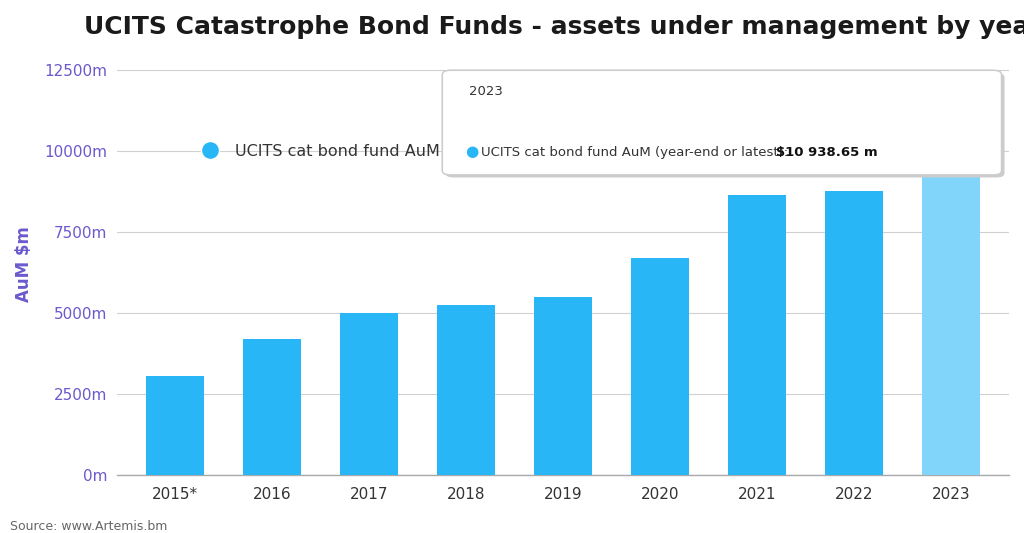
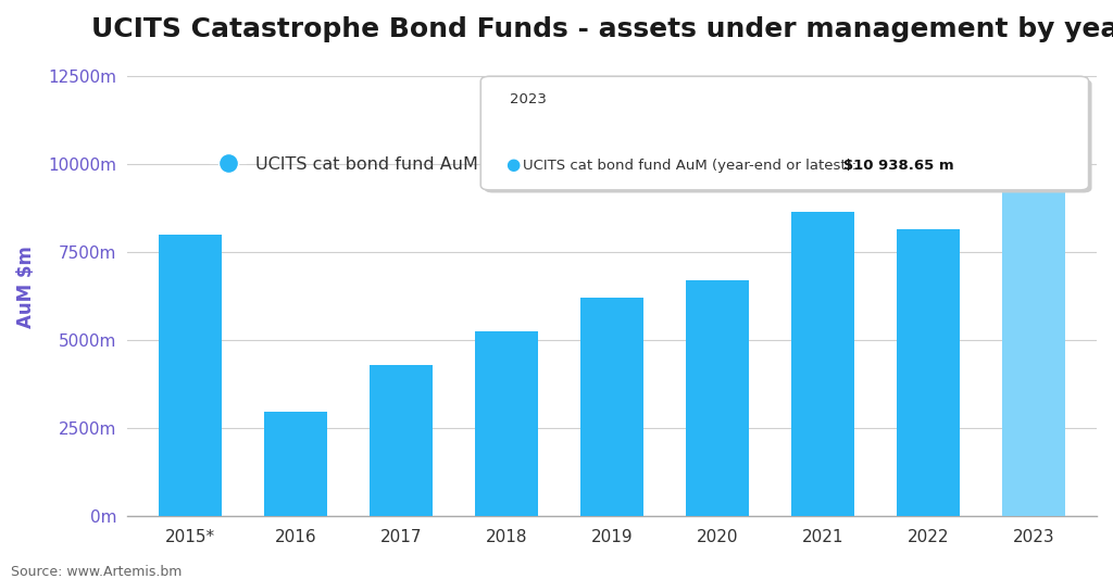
2015*: 3050m -> 8000m
2016: 4200m -> 2950m
2017: 5000m -> 4300m
2019: 5500m -> 6200m
2022: 8750m -> 8150m
